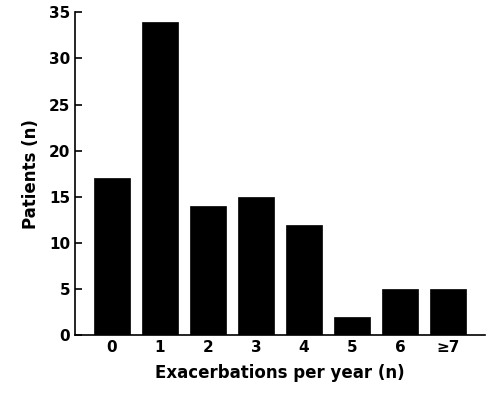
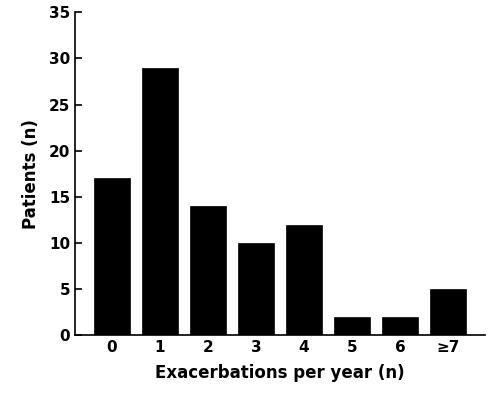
1: 34 -> 29
3: 15 -> 10
6: 5 -> 2
